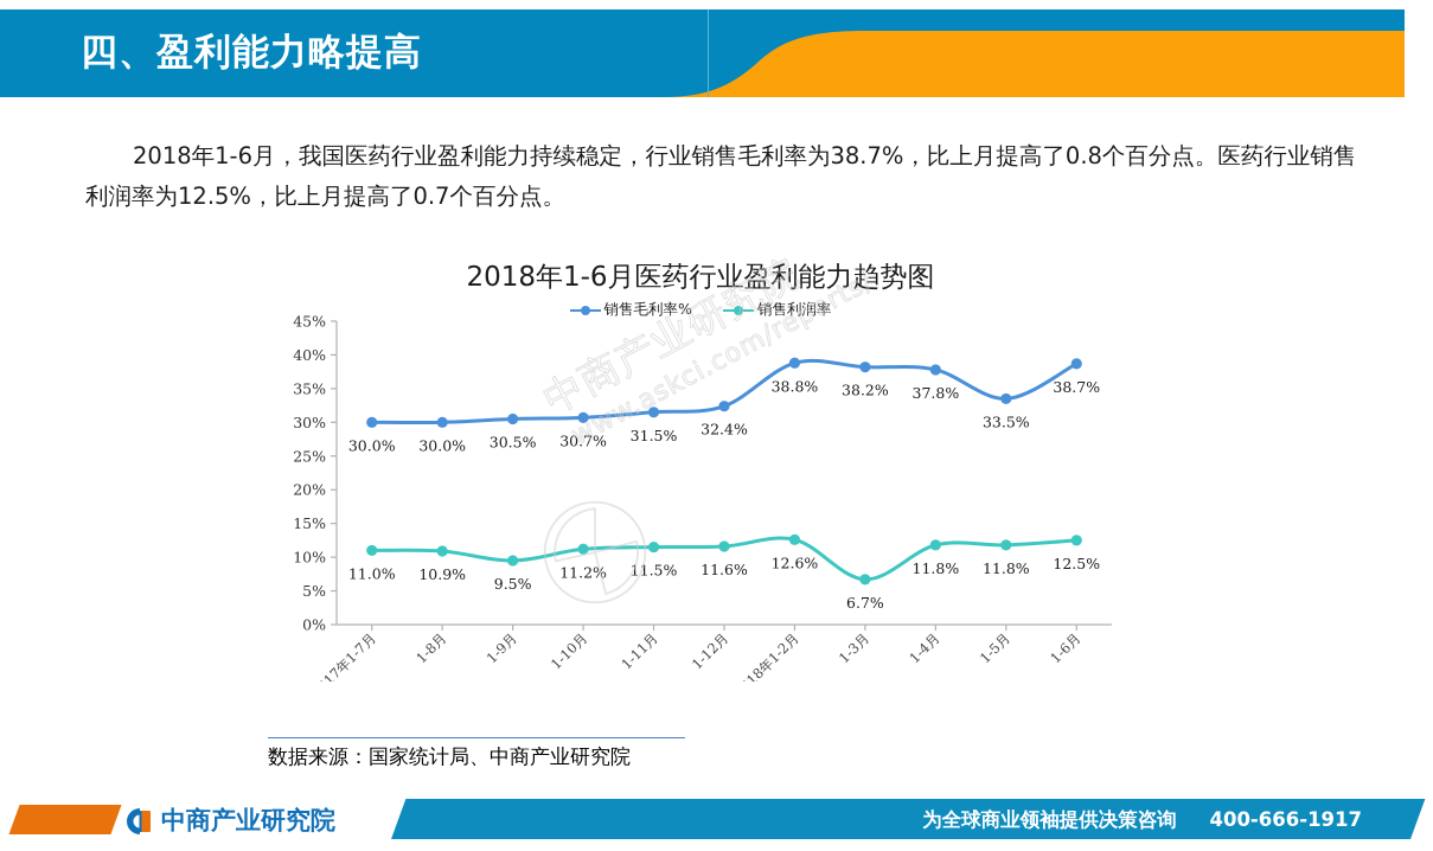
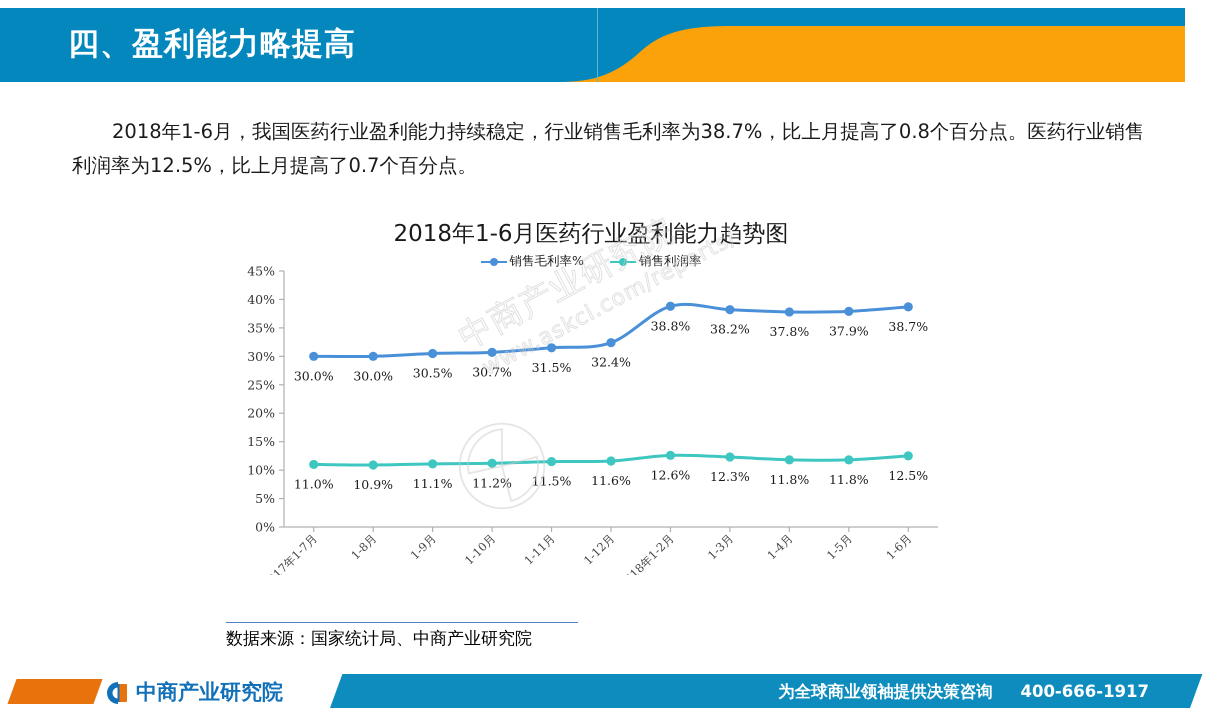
销售利润率/1-9月: 9.5% -> 11.1%
销售利润率/1-3月: 6.7% -> 12.3%
销售毛利率%/1-5月: 33.5% -> 37.9%
